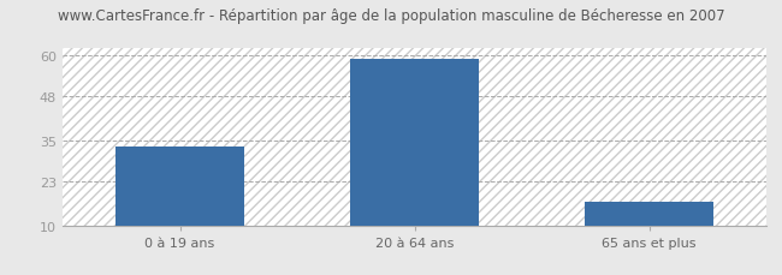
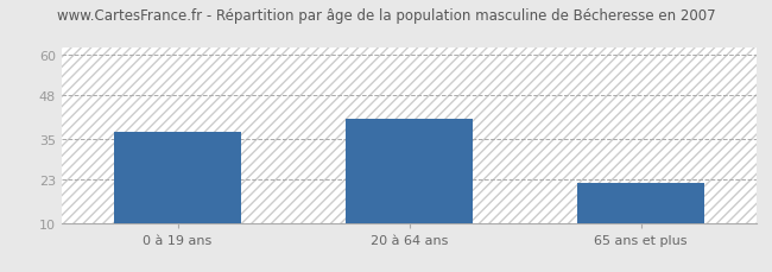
0 à 19 ans: 33 -> 37
20 à 64 ans: 59 -> 41
65 ans et plus: 17 -> 22
